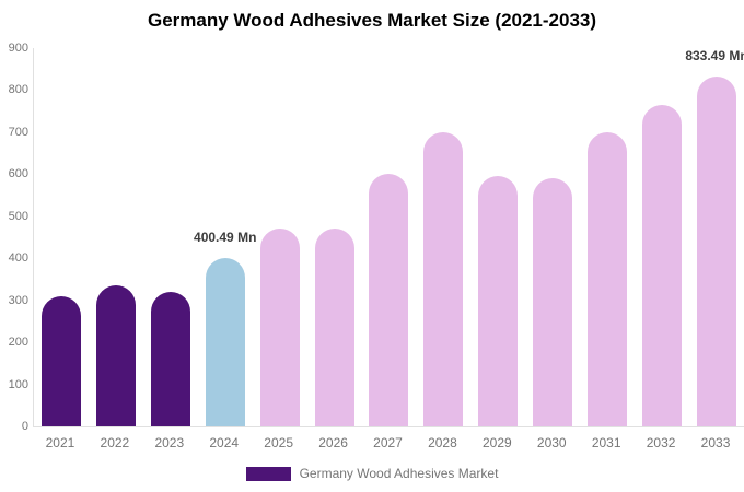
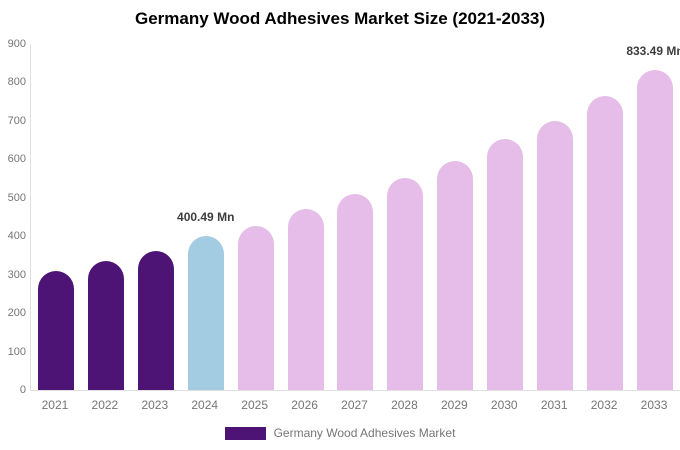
2023: 320 -> 360
2025: 470 -> 430
2027: 600 -> 510
2028: 700 -> 550
2030: 590 -> 650
